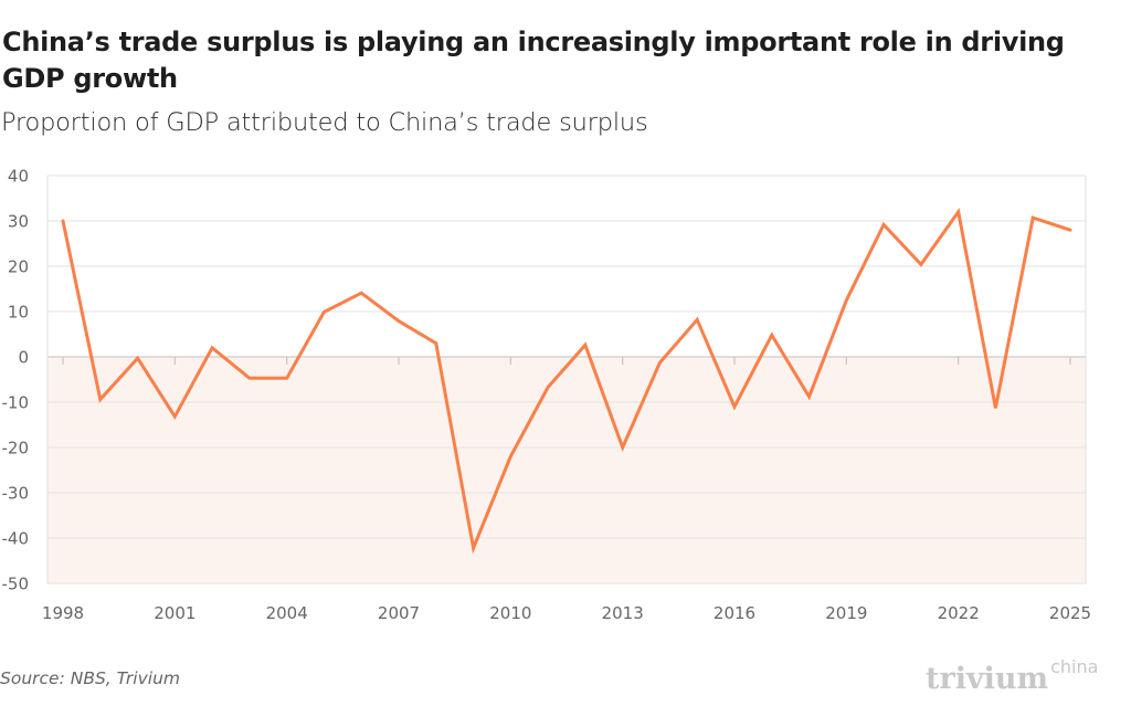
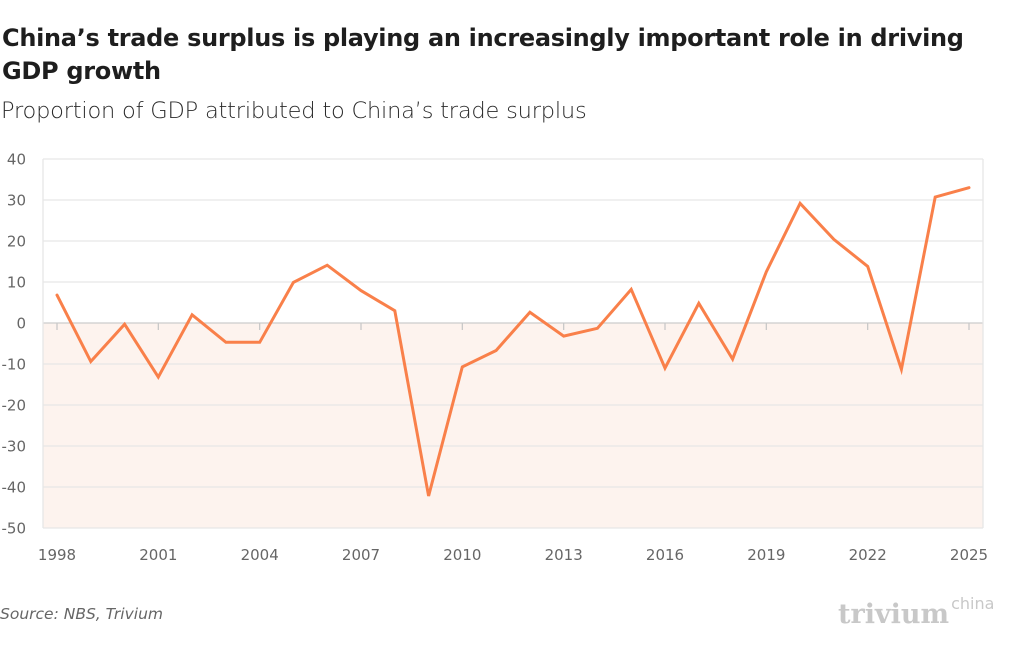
1998: 30 -> 7
2010: -22 -> -11
2013: -20 -> -3
2022: 32 -> 14
2025: 28 -> 33
